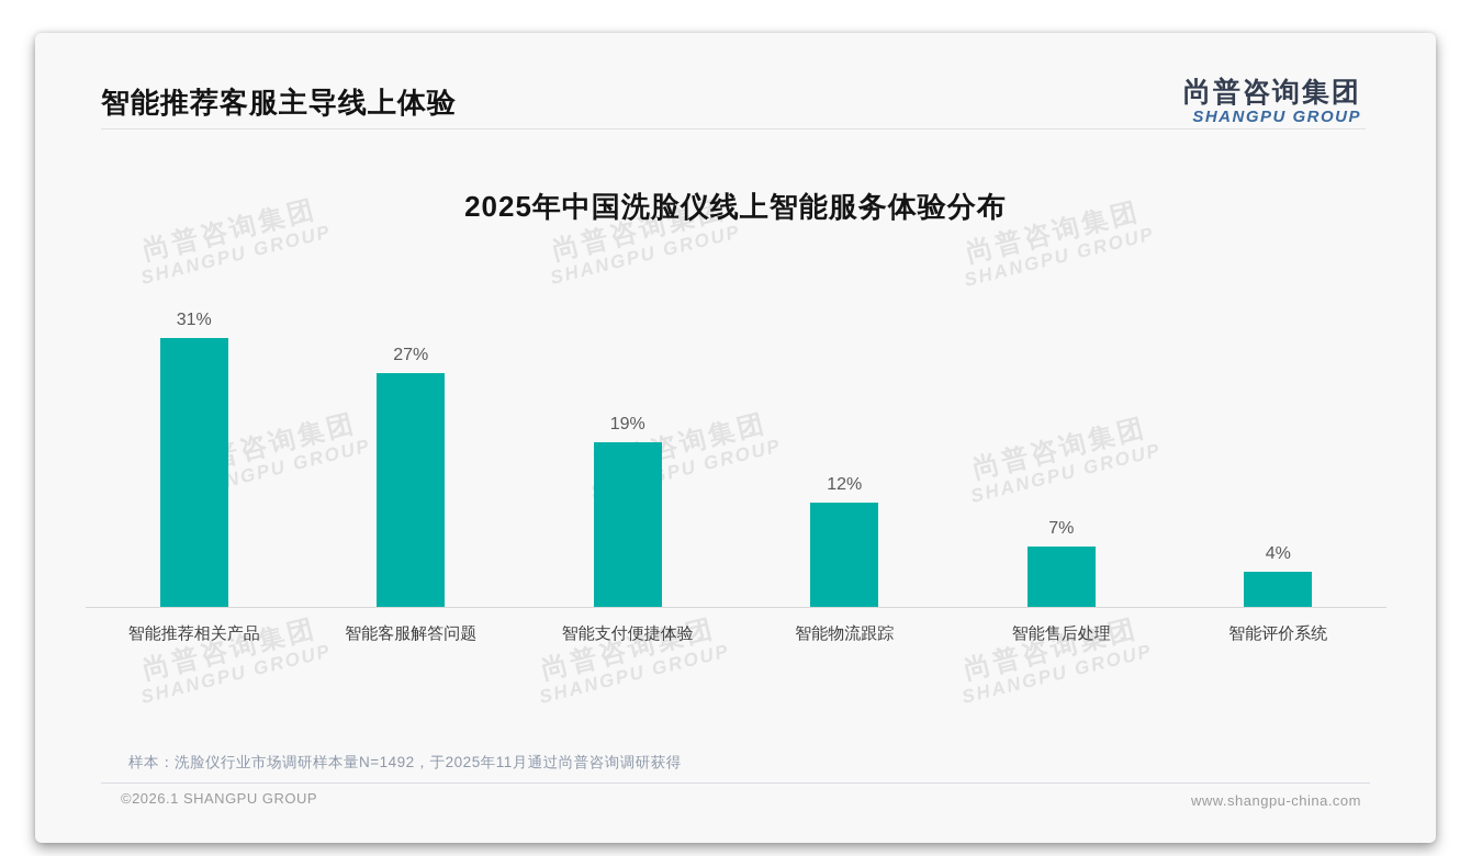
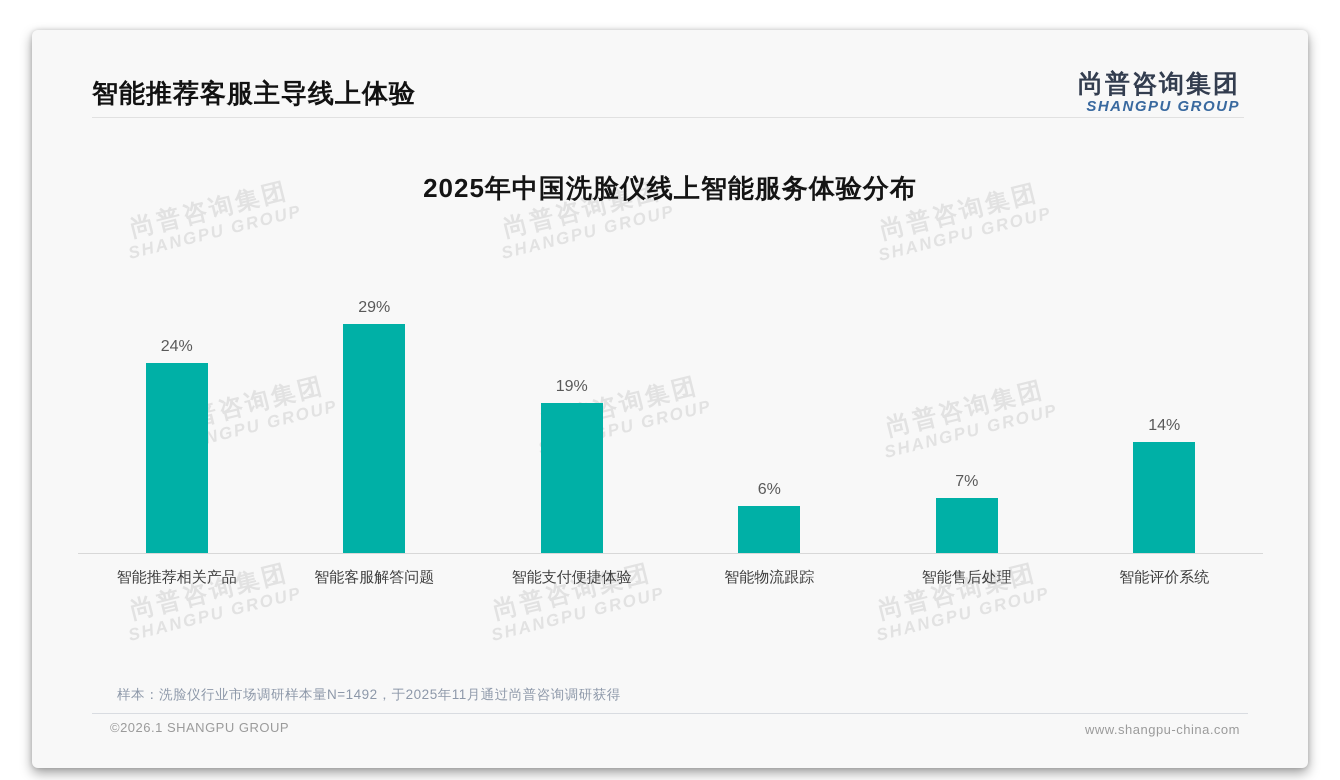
智能推荐相关产品: 31% -> 24%
智能客服解答问题: 27% -> 29%
智能物流跟踪: 12% -> 6%
智能评价系统: 4% -> 14%
